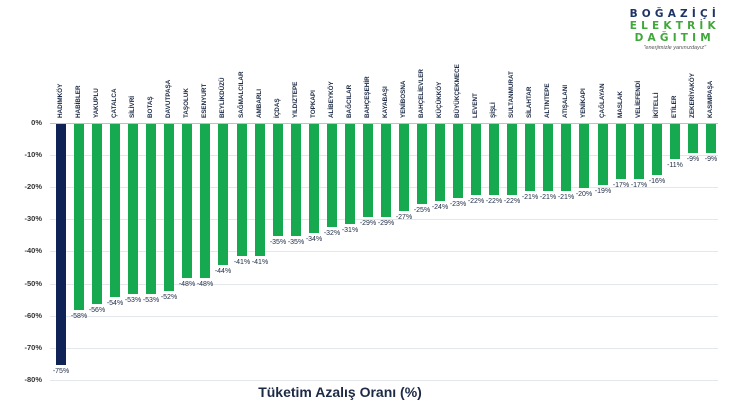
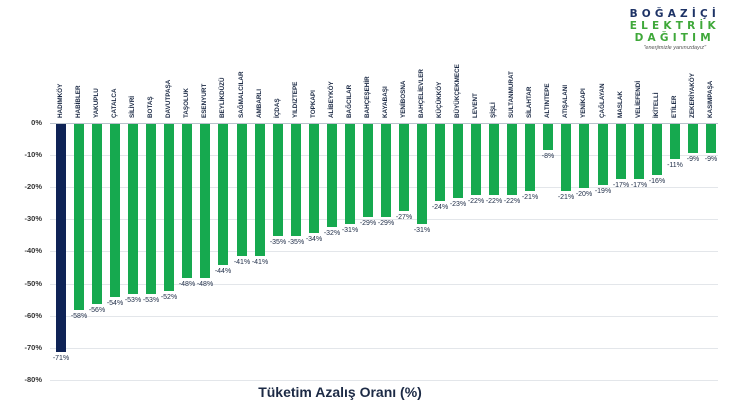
HADIMKÖY: -75% -> -71%
BAHÇELİEVLER: -25% -> -31%
ALTINTEPE: -21% -> -8%
